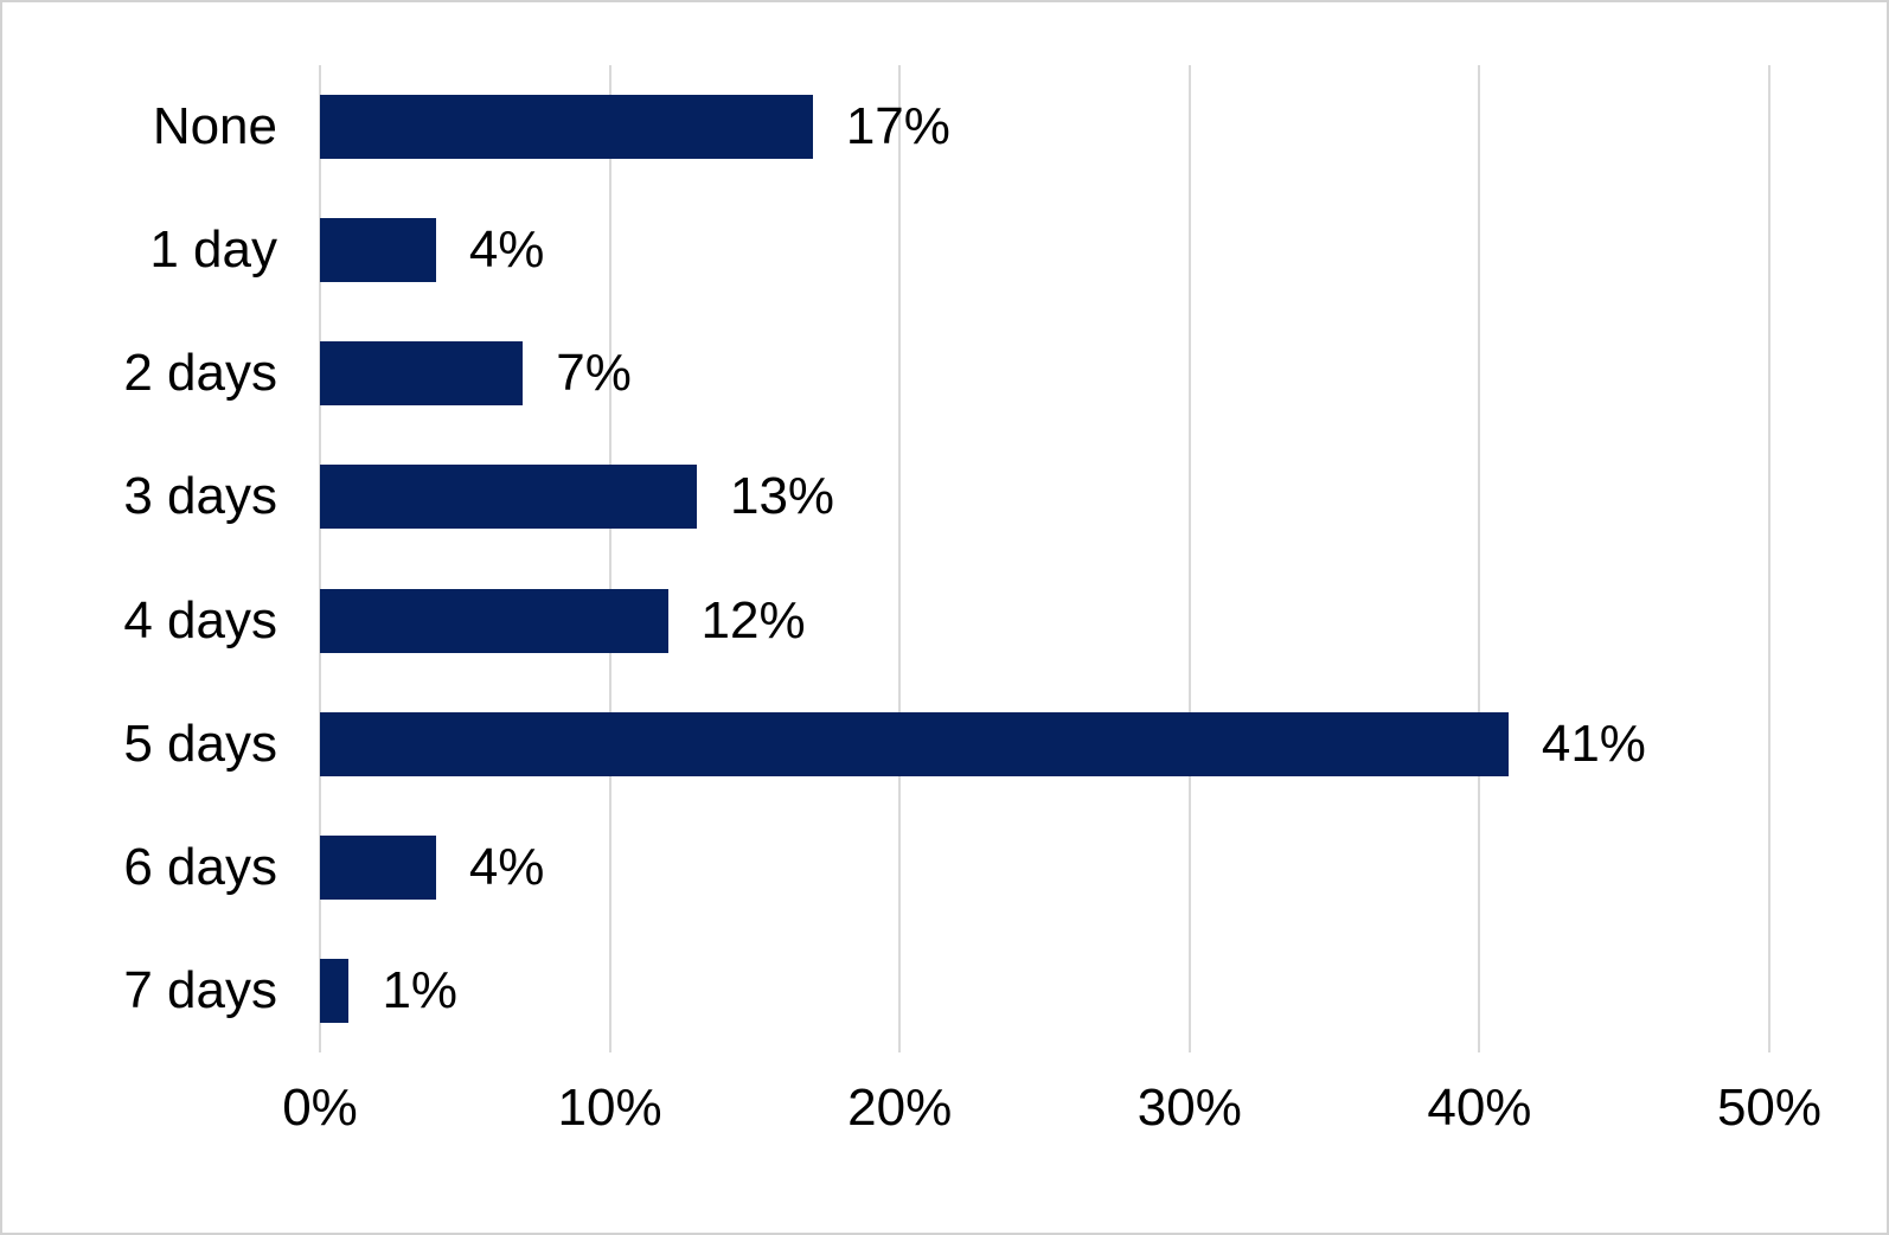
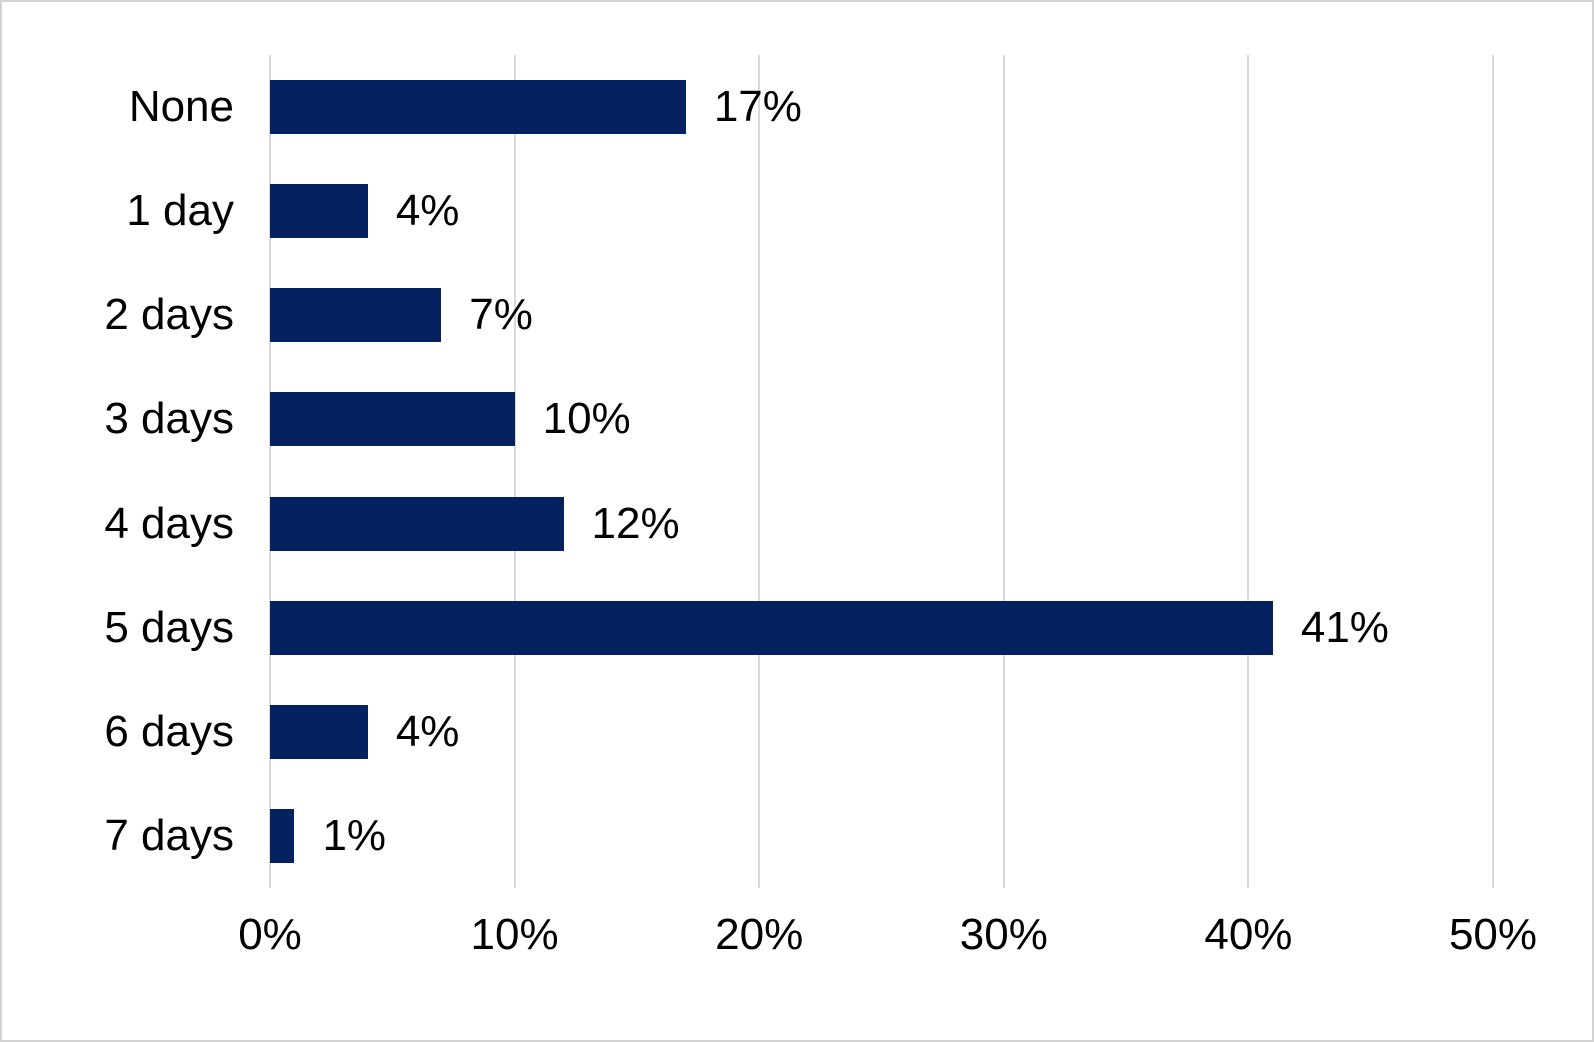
3 days: 13% -> 10%
